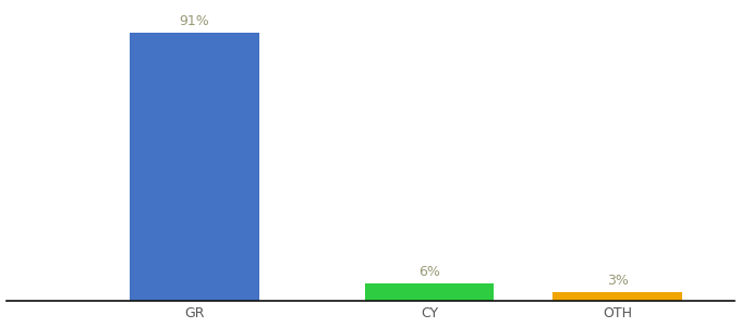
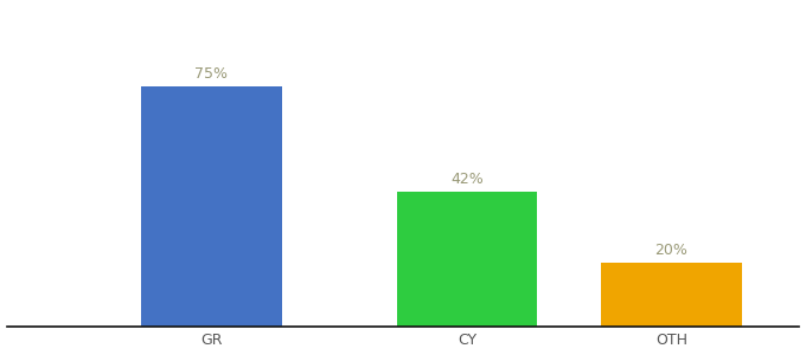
GR: 91% -> 75%
CY: 6% -> 42%
OTH: 3% -> 20%
